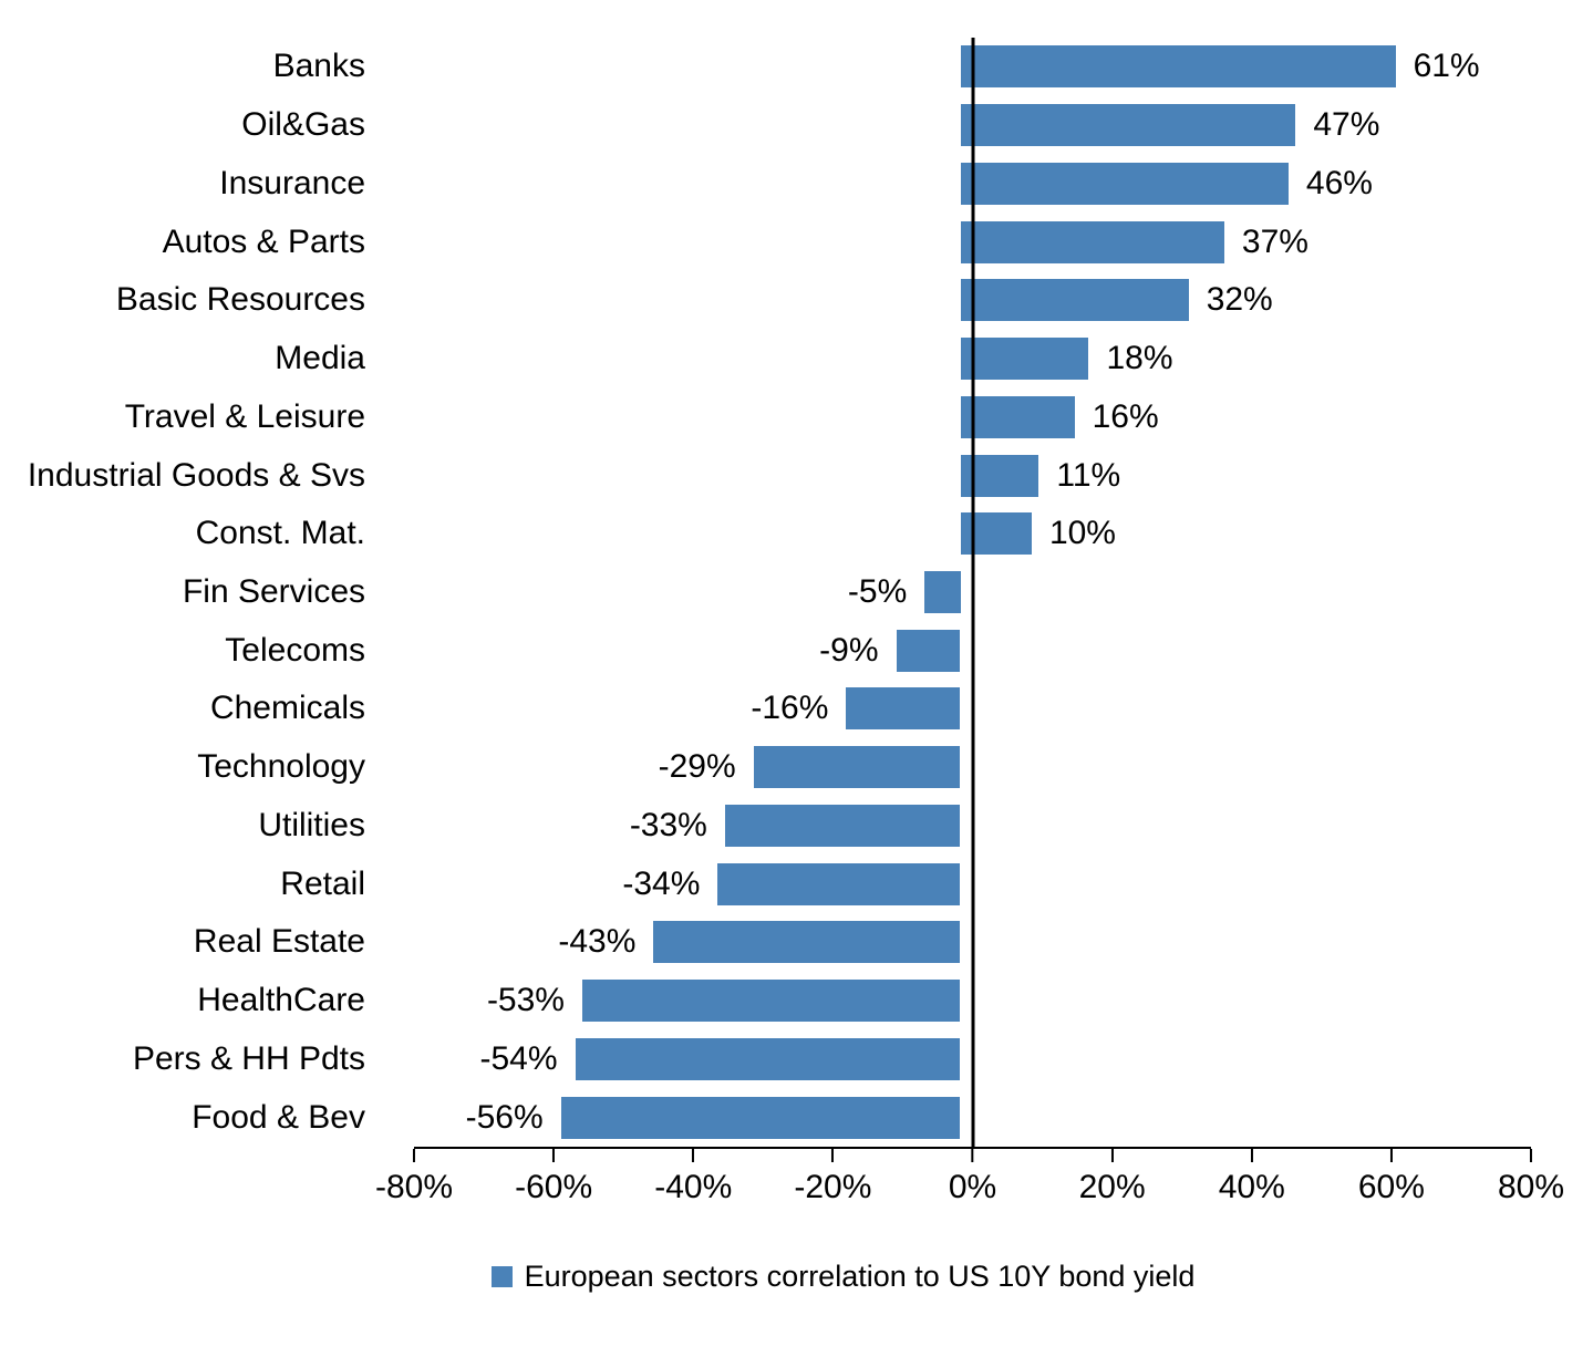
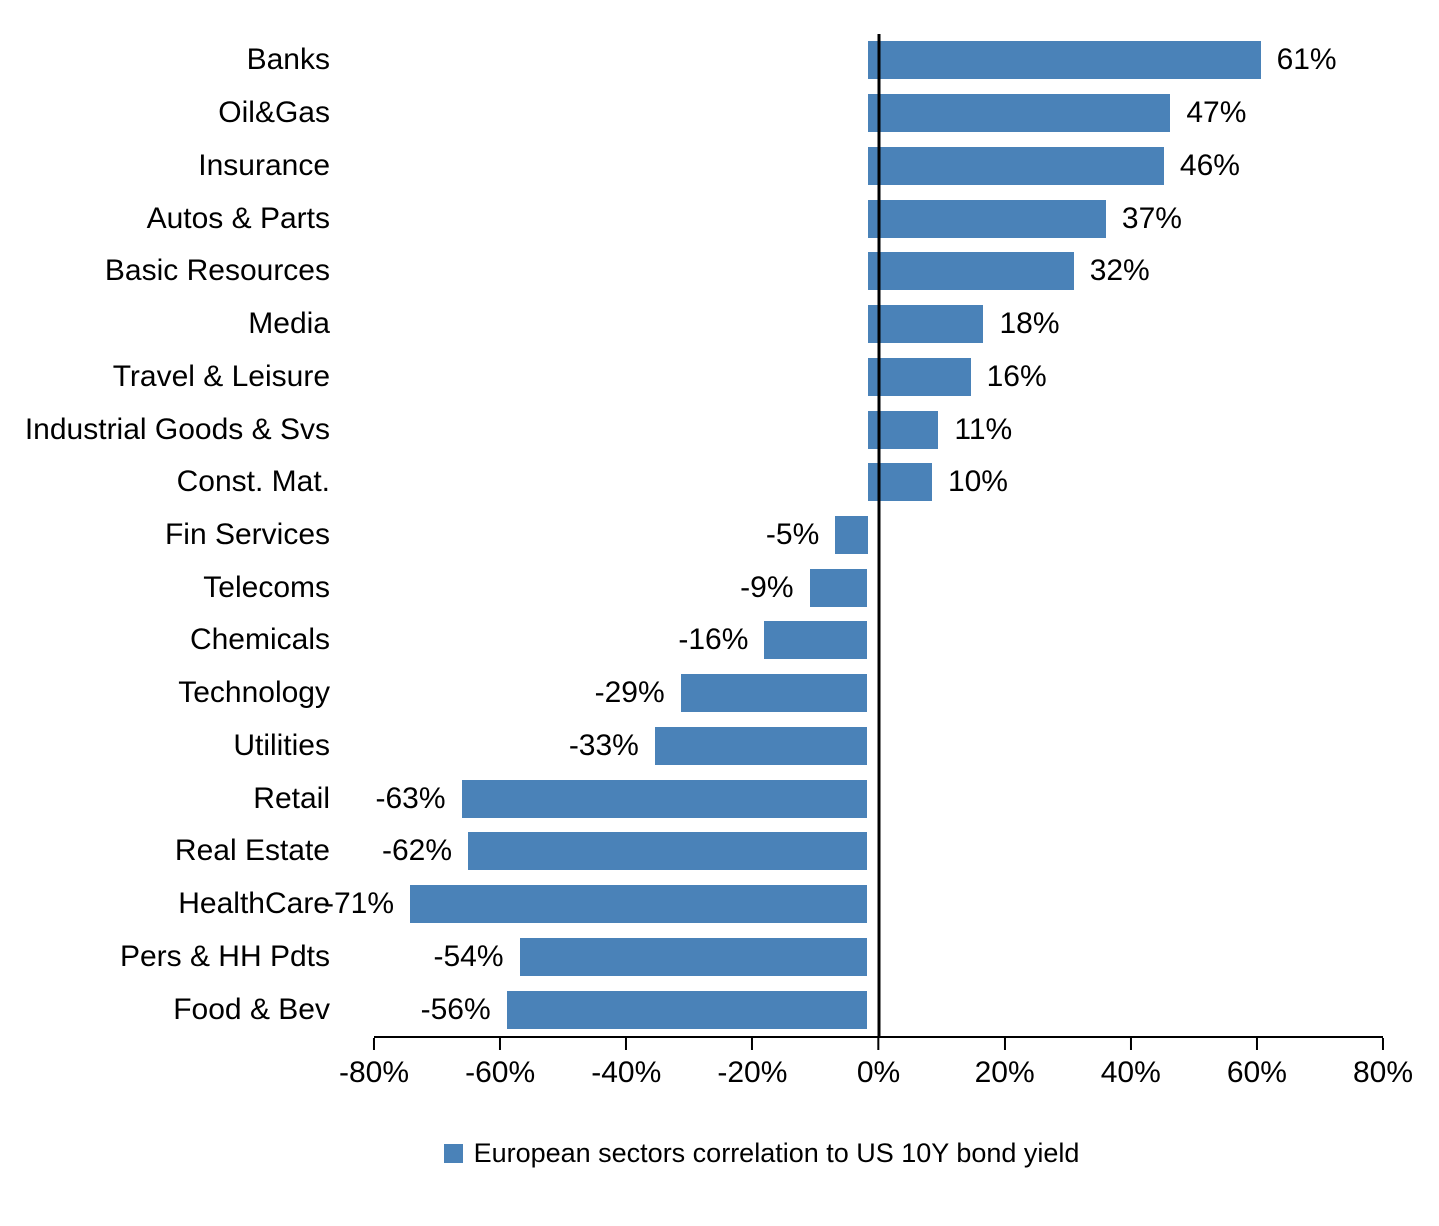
Retail: -34% -> -63%
Real Estate: -43% -> -62%
HealthCare: -53% -> -71%
